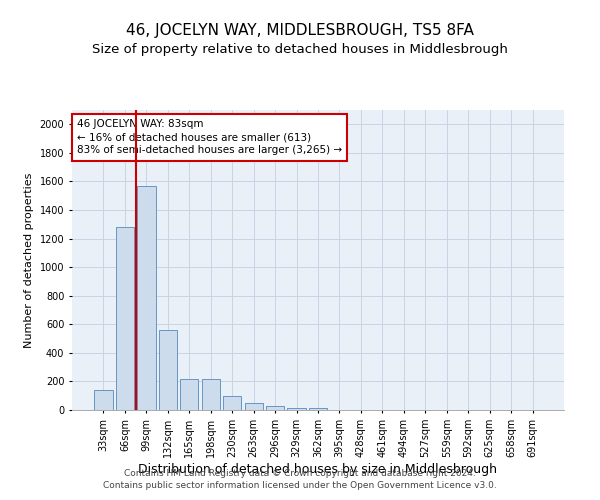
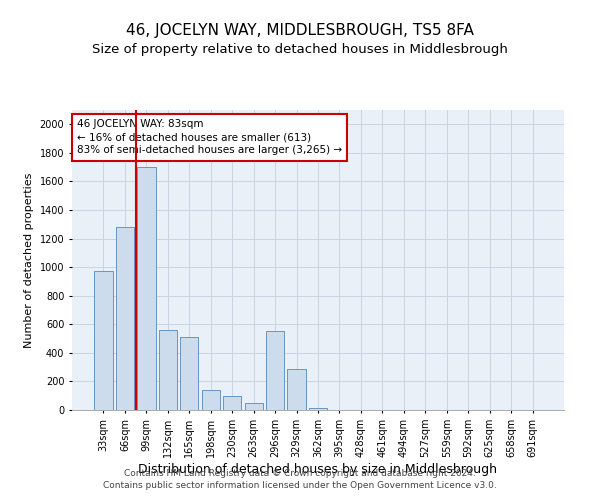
33sqm: 140 -> 970
99sqm: 1570 -> 1700
165sqm: 220 -> 510
198sqm: 220 -> 140
296sqm: 30 -> 550
329sqm: 20 -> 290
